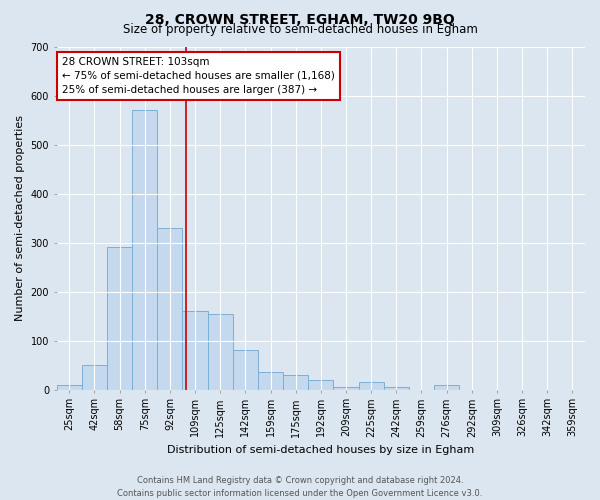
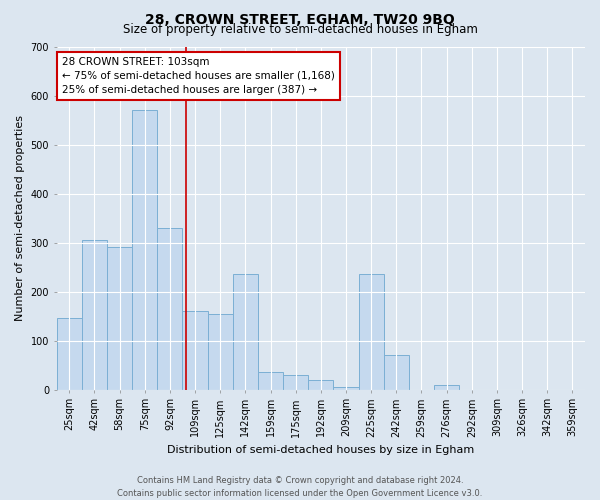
25sqm: 10 -> 145
42sqm: 50 -> 305
142sqm: 80 -> 235
225sqm: 15 -> 235
242sqm: 5 -> 70
